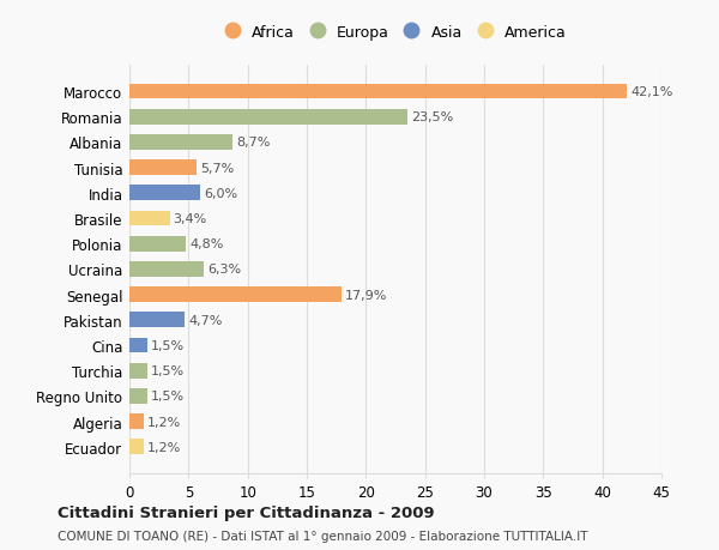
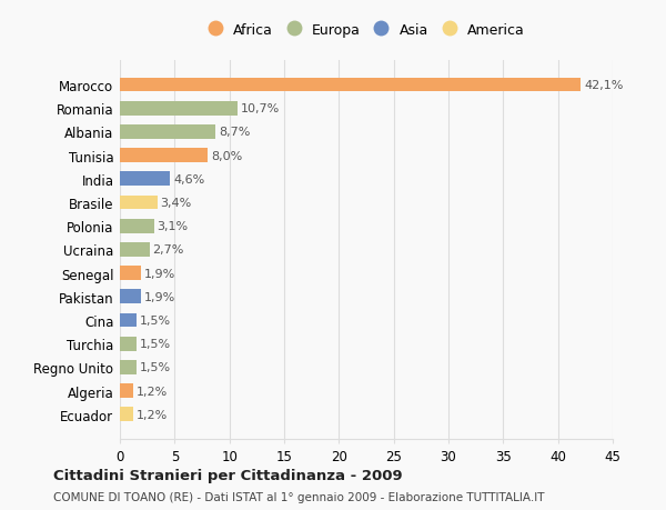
Romania: 23,5% -> 10,7%
Tunisia: 5,7% -> 8,0%
India: 6,0% -> 4,6%
Polonia: 4,8% -> 3,1%
Ucraina: 6,3% -> 2,7%
Senegal: 17,9% -> 1,9%
Pakistan: 4,7% -> 1,9%
